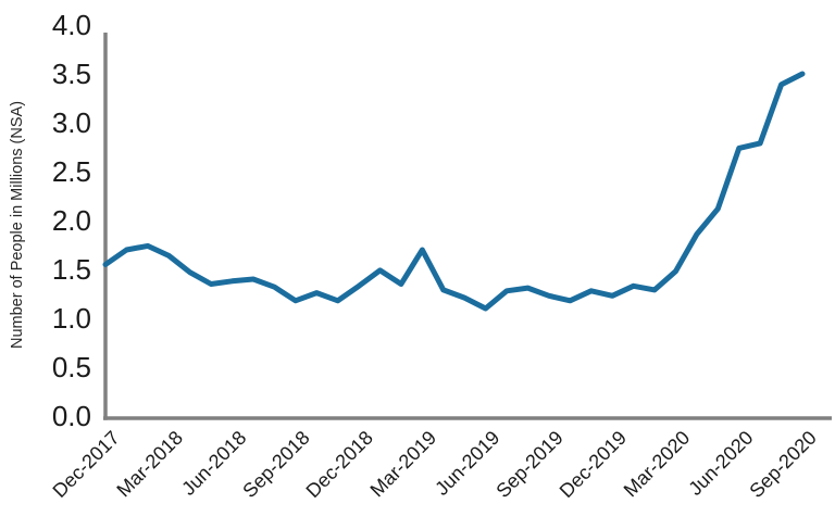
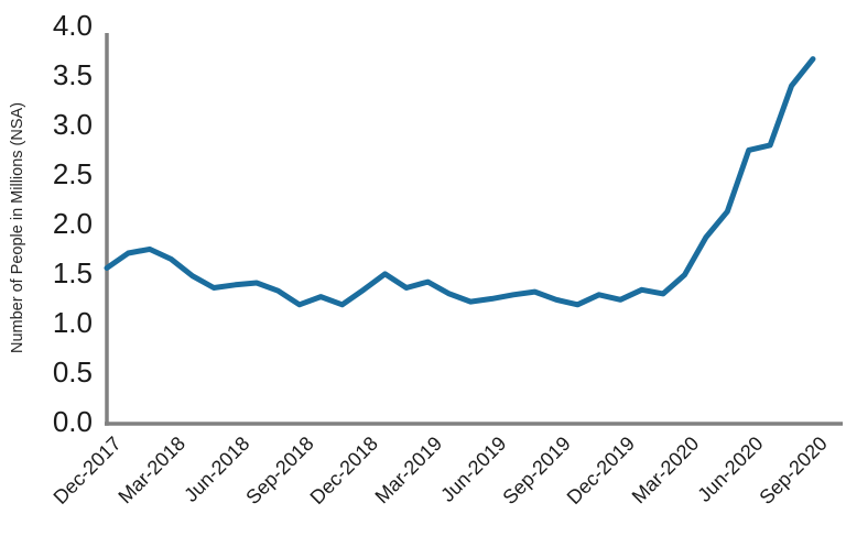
Mar-2019: 1.7 -> 1.4
Jun-2019: 1.1 -> 1.2
Sep-2020: 3.5 -> 3.7
